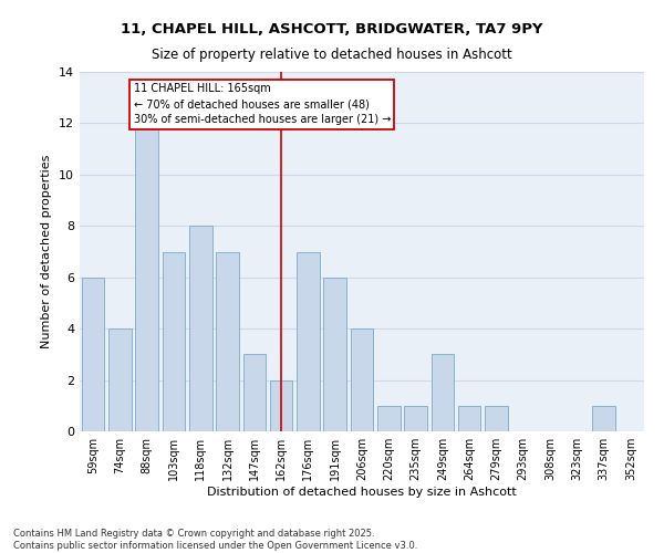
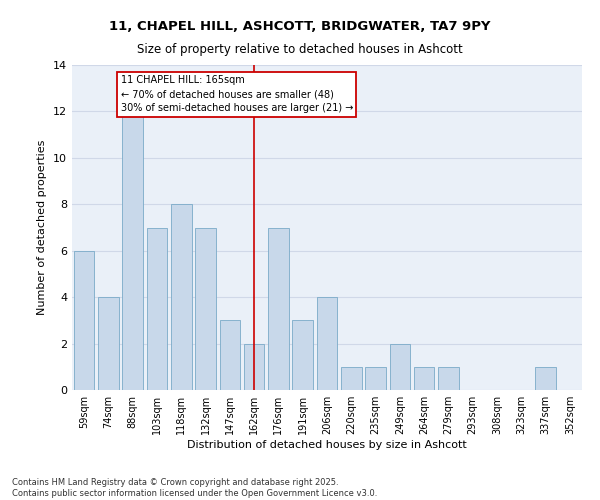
191sqm: 6 -> 3
249sqm: 3 -> 2
